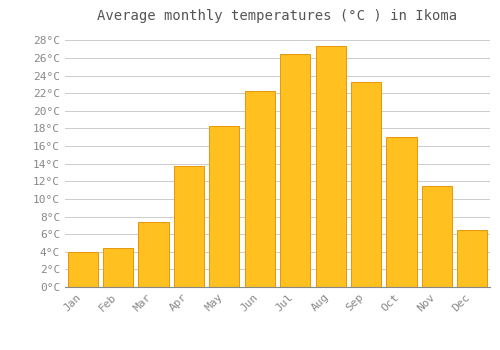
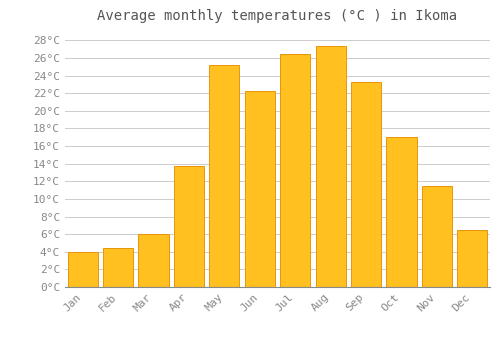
Mar: 7.4°C -> 6.0°C
May: 18.3°C -> 25.2°C
